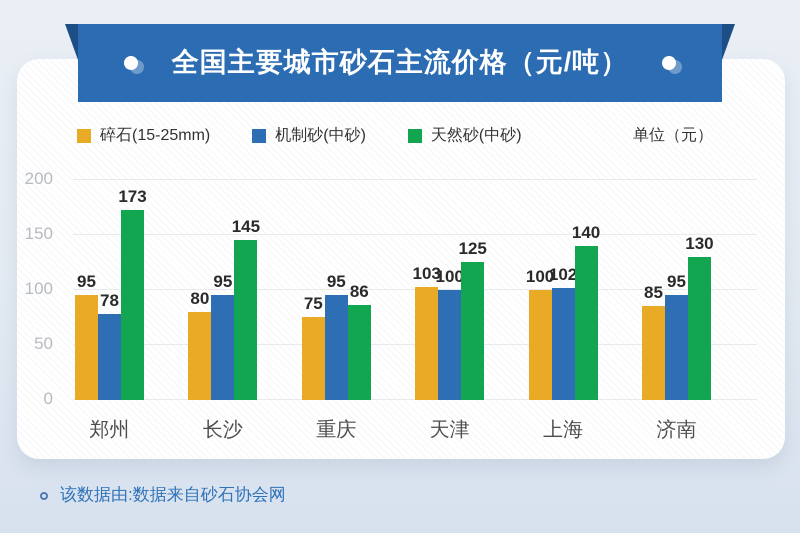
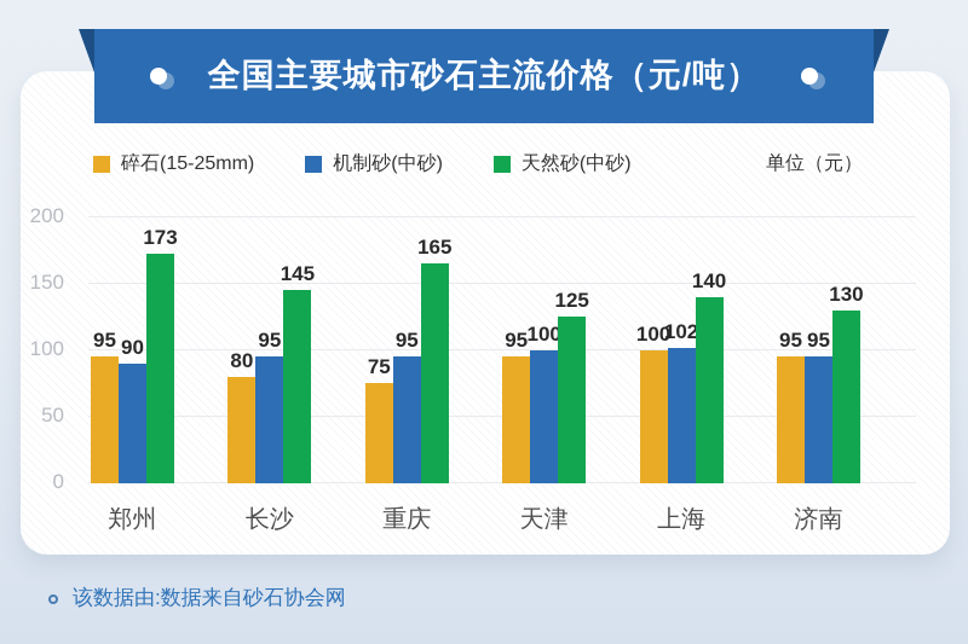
机制砂(中砂)/郑州: 78 -> 90
天然砂(中砂)/重庆: 86 -> 165
碎石(15-25mm)/天津: 103 -> 95
碎石(15-25mm)/济南: 85 -> 95
